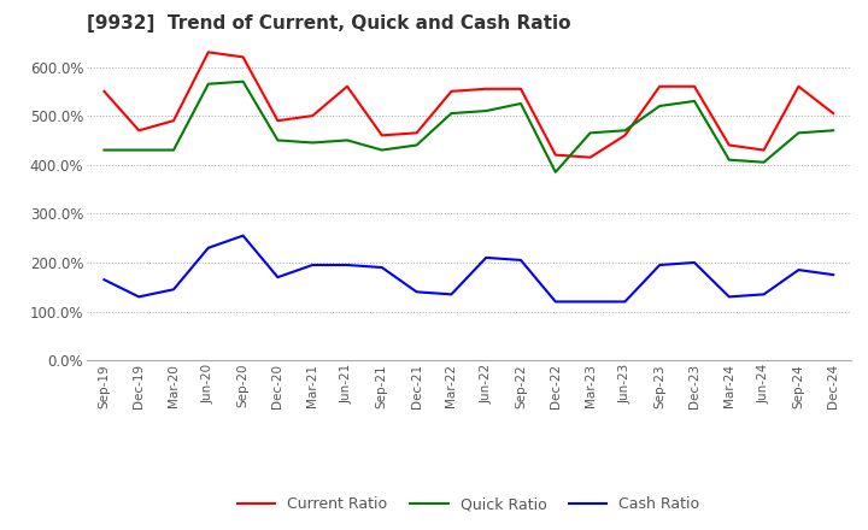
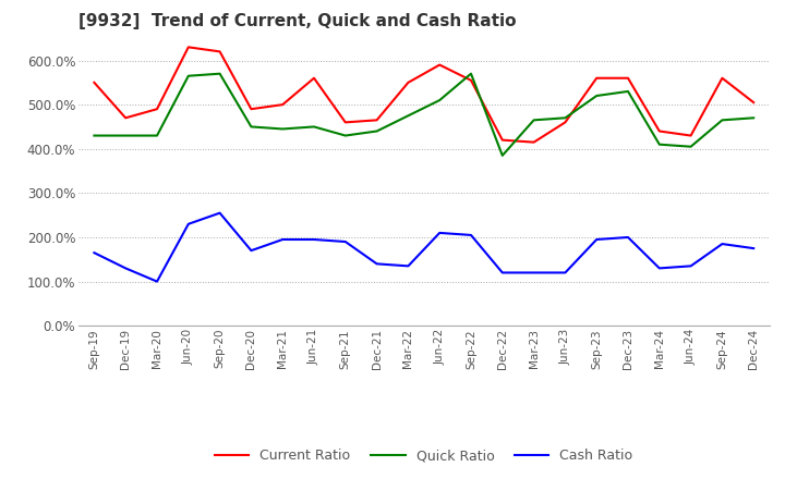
Cash Ratio/Mar-20: 145% -> 100%
Quick Ratio/Mar-22: 505% -> 475%
Current Ratio/Jun-22: 555% -> 590%
Quick Ratio/Sep-22: 525% -> 570%
